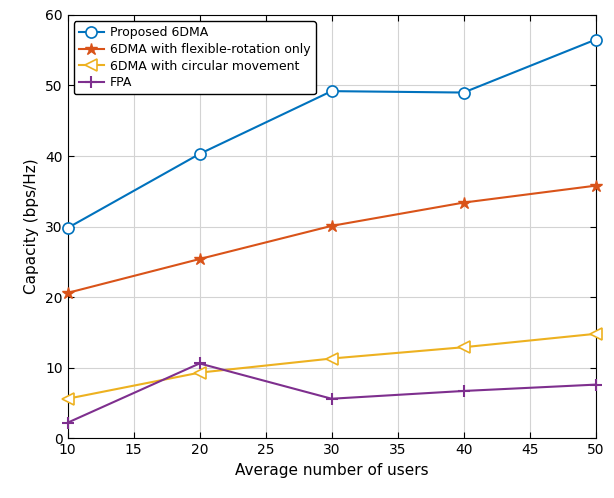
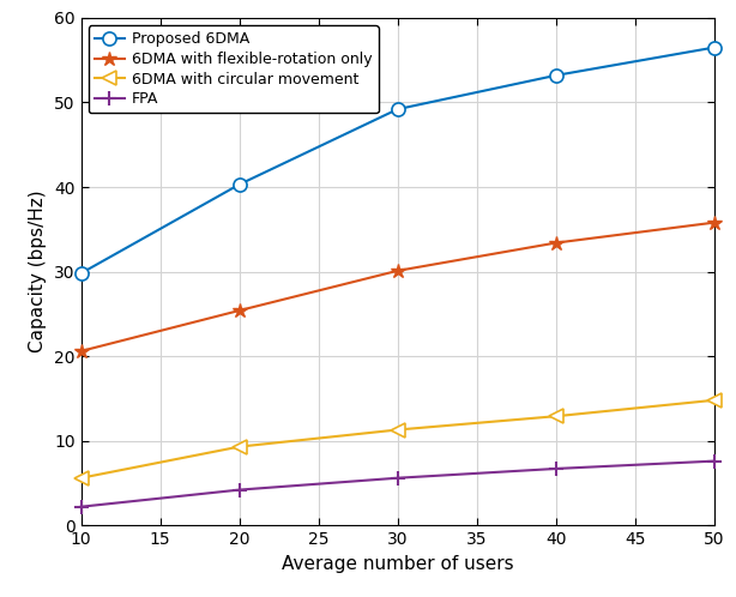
FPA/20: 10.6 -> 4.2
Proposed 6DMA/40: 49.0 -> 53.2
